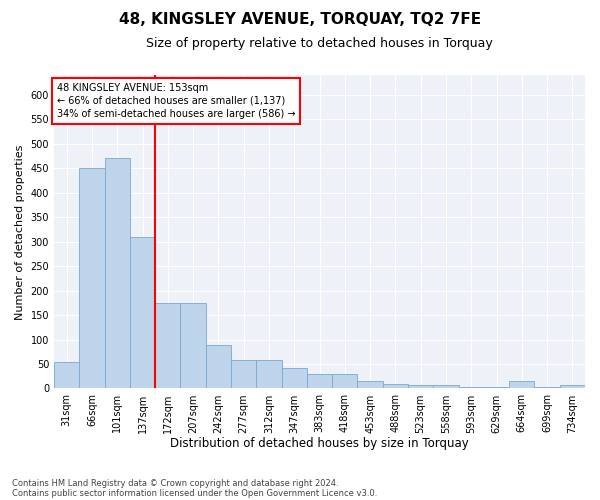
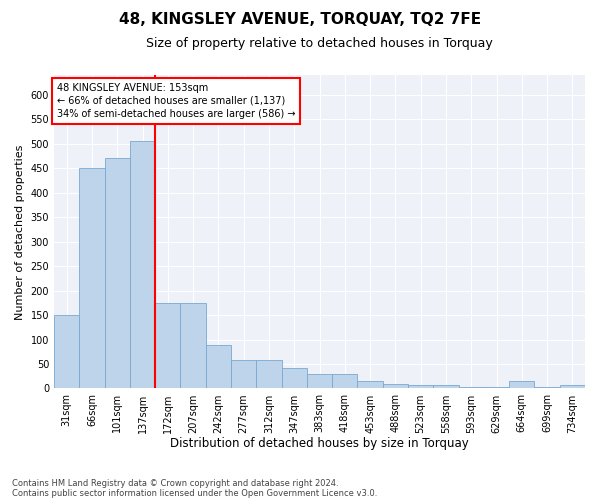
31sqm: 54 -> 150
137sqm: 310 -> 505
